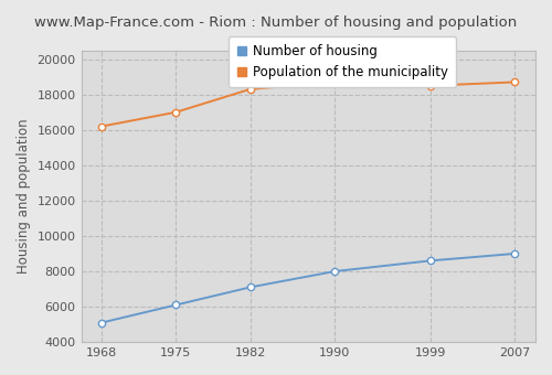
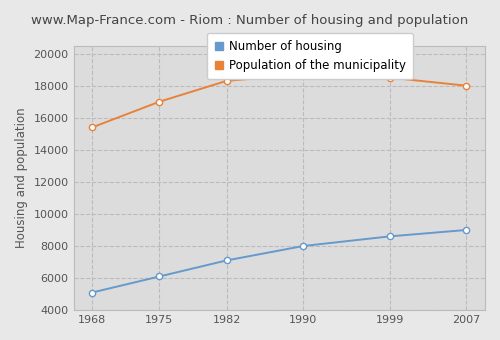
Population of the municipality/1968: 16200 -> 15400
Population of the municipality/2007: 18700 -> 18000
